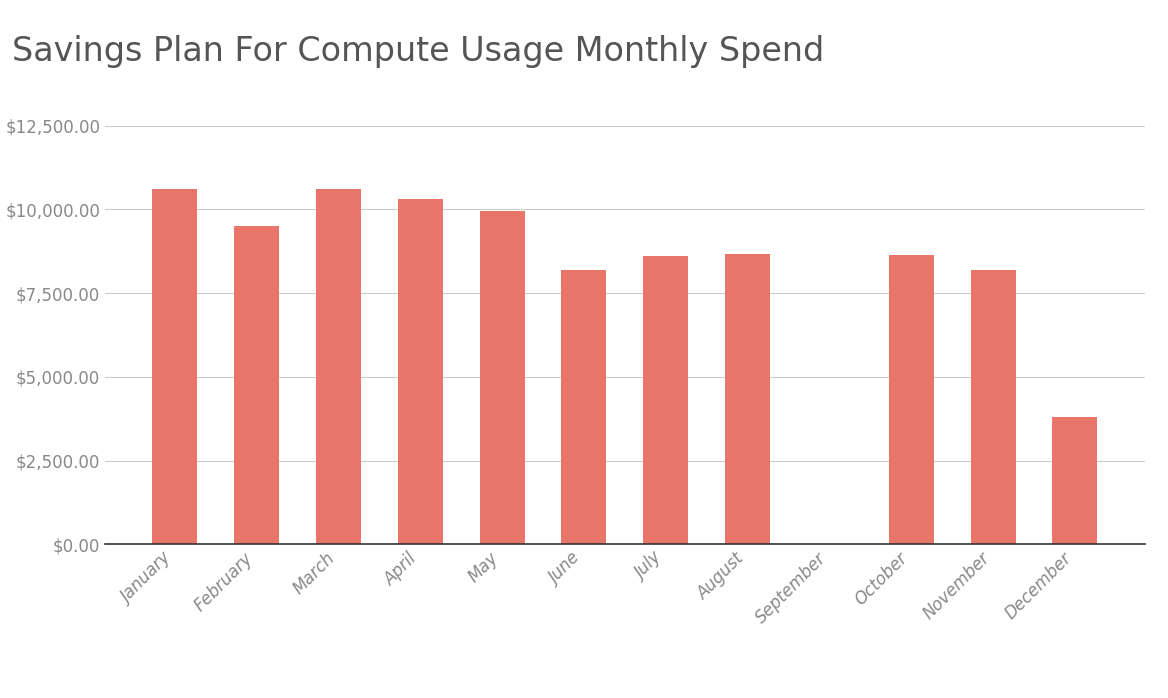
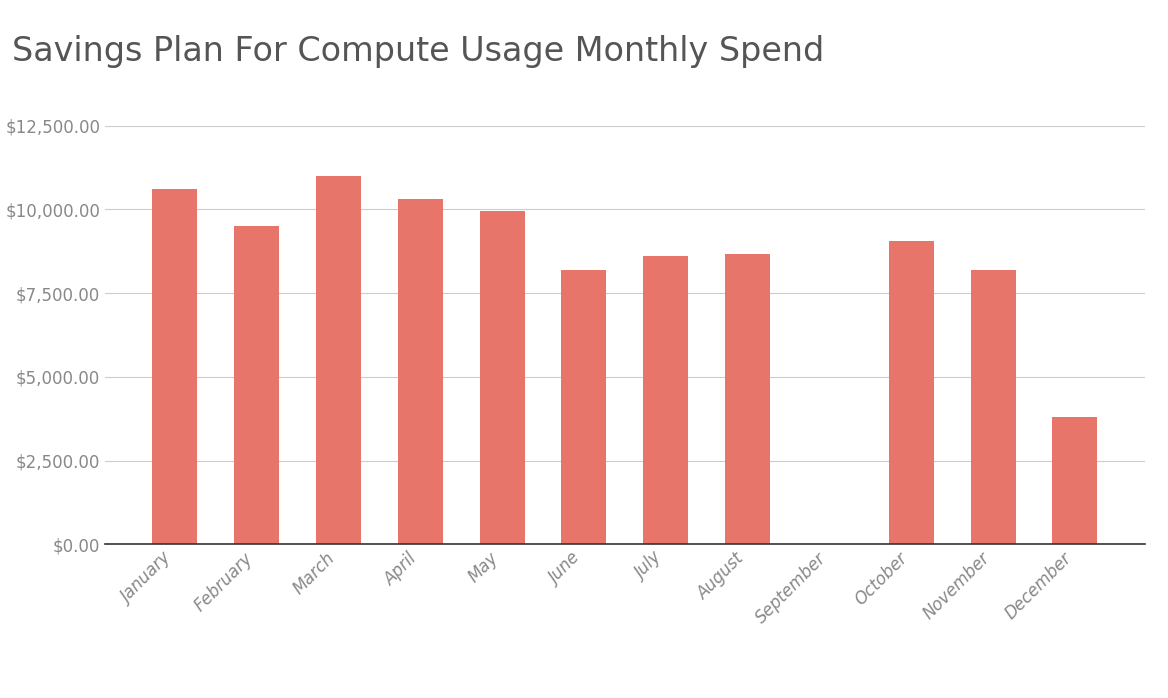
March: $10,620 -> $11,000
October: $8,650 -> $9,050
